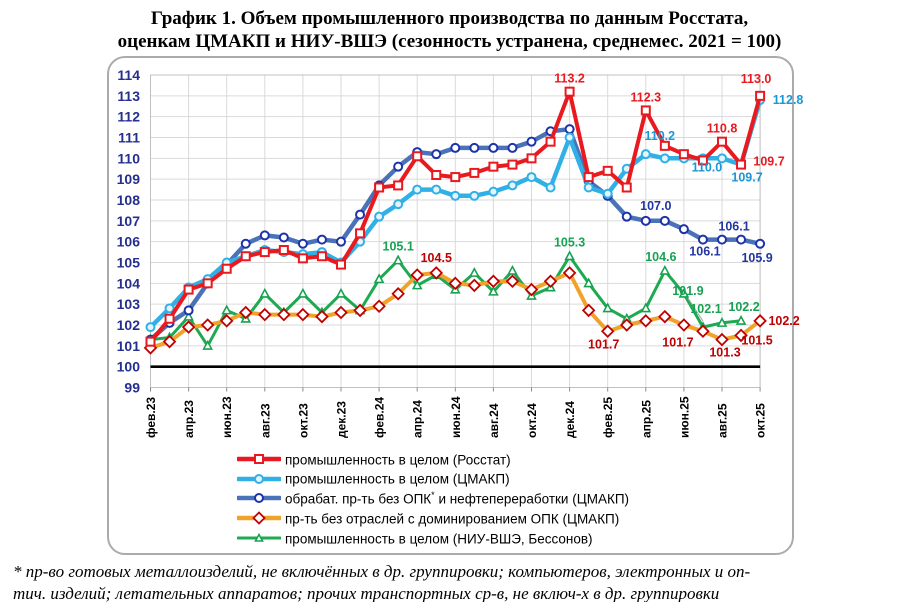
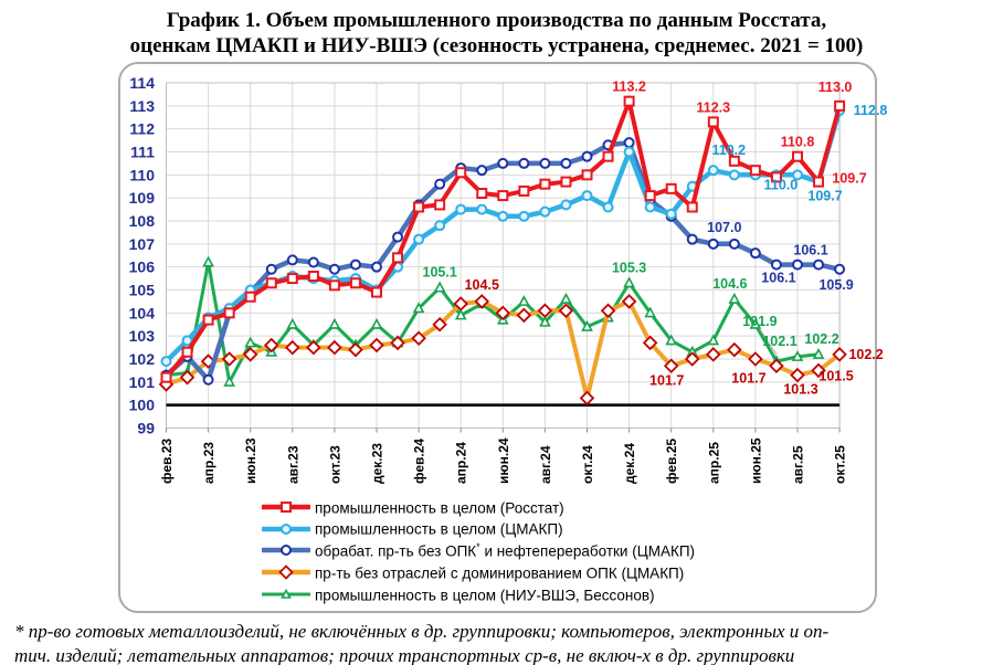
обрабат. пр-ть без ОПК* и нефтепереработки (ЦМАКП)/апр.23: 102.7 -> 101.1
промышленность в целом (НИУ-ВШЭ, Бессонов)/апр.23: 102.4 -> 106.2
пр-ть без отраслей с доминированием ОПК (ЦМАКП)/окт.24: 103.7 -> 100.3
